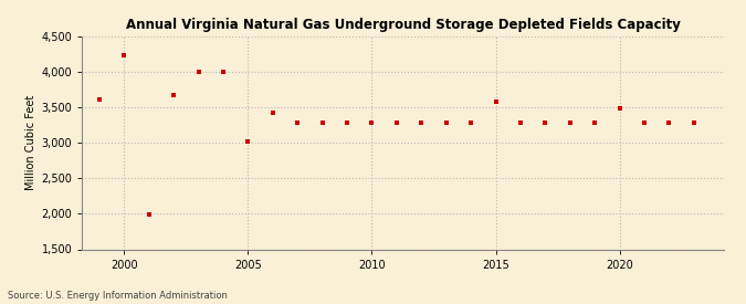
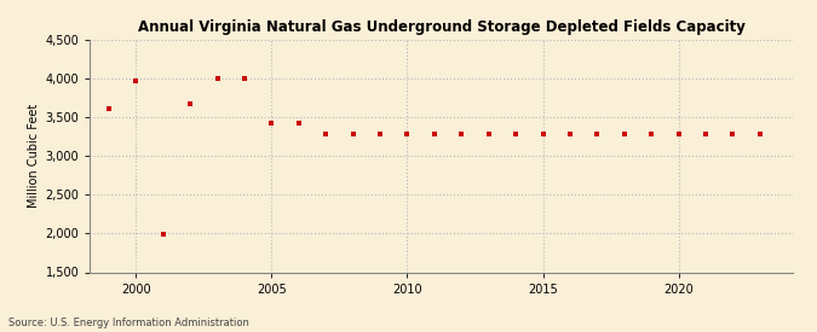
2000: 4,240 -> 3,970
2005: 3,020 -> 3,430
2015: 3,580 -> 3,280
2020: 3,480 -> 3,280
